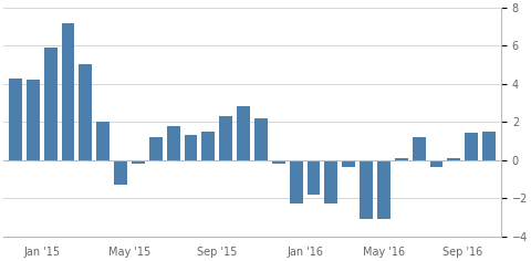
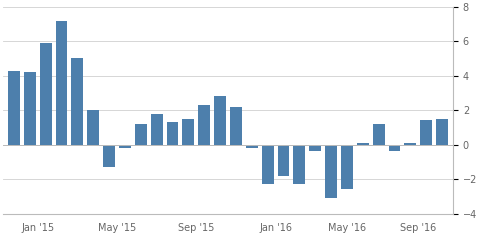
May '16: -3.1 -> -2.6
